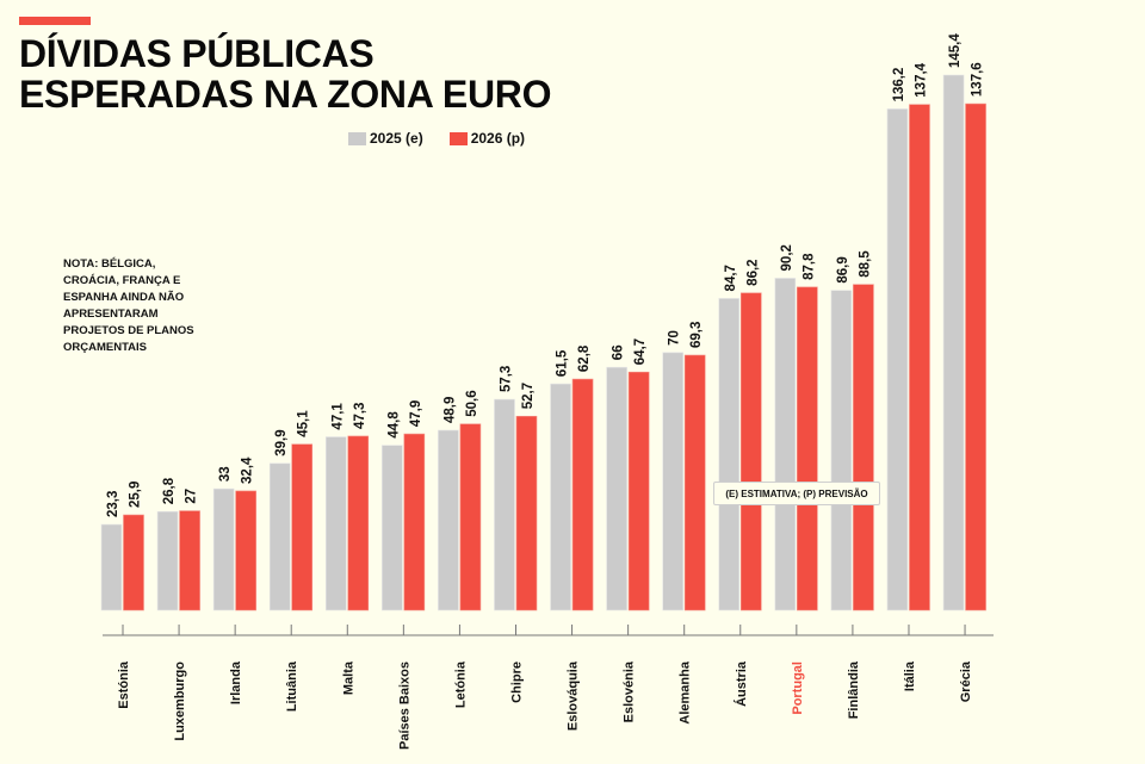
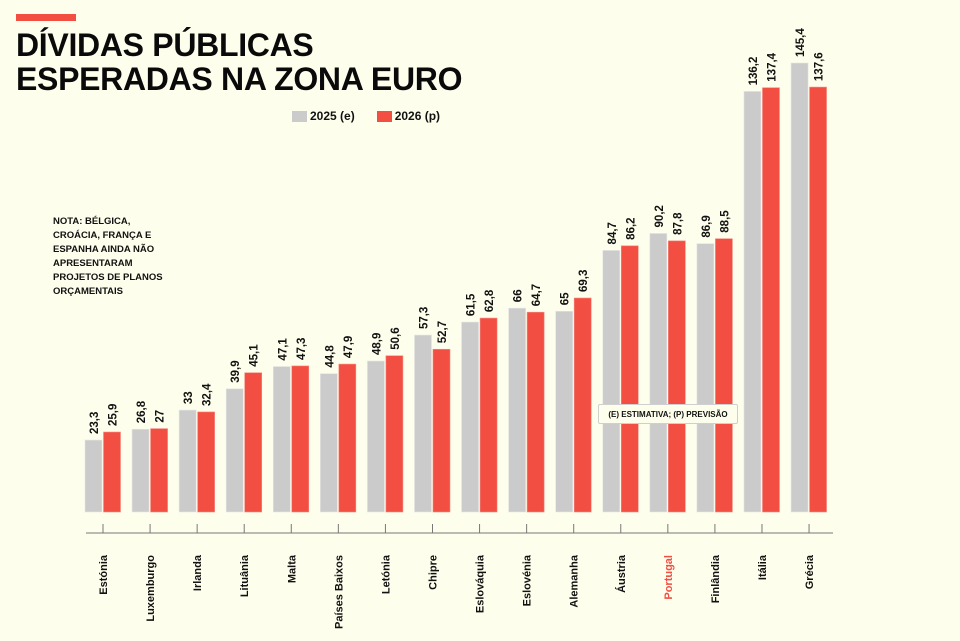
2025 (e)/Alemanha: 70 -> 65
